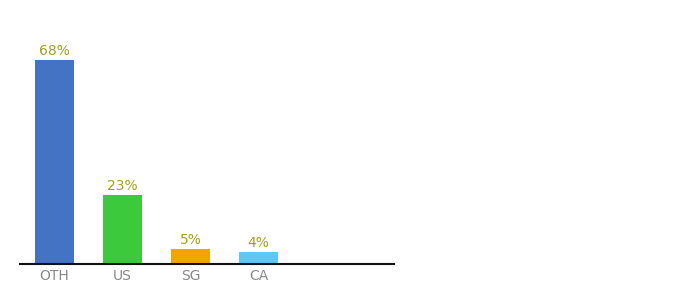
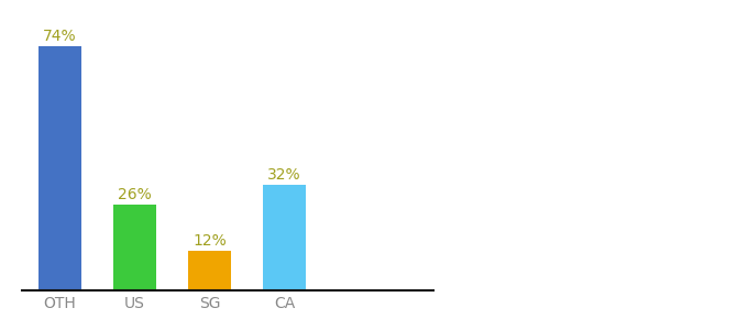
OTH: 68% -> 74%
US: 23% -> 26%
SG: 5% -> 12%
CA: 4% -> 32%
